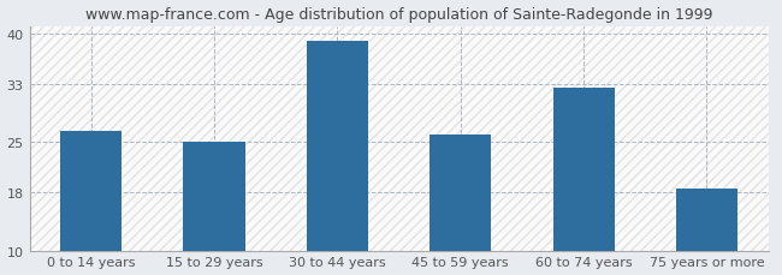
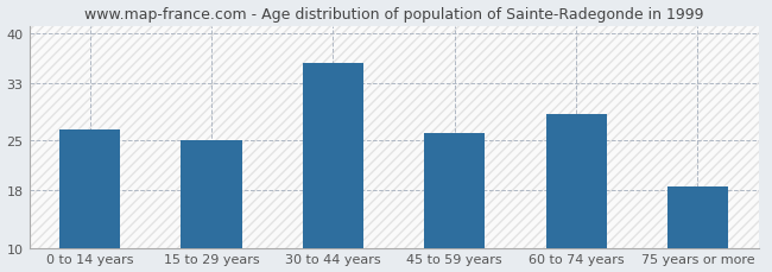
30 to 44 years: 39.0 -> 35.8
60 to 74 years: 32.5 -> 28.6
